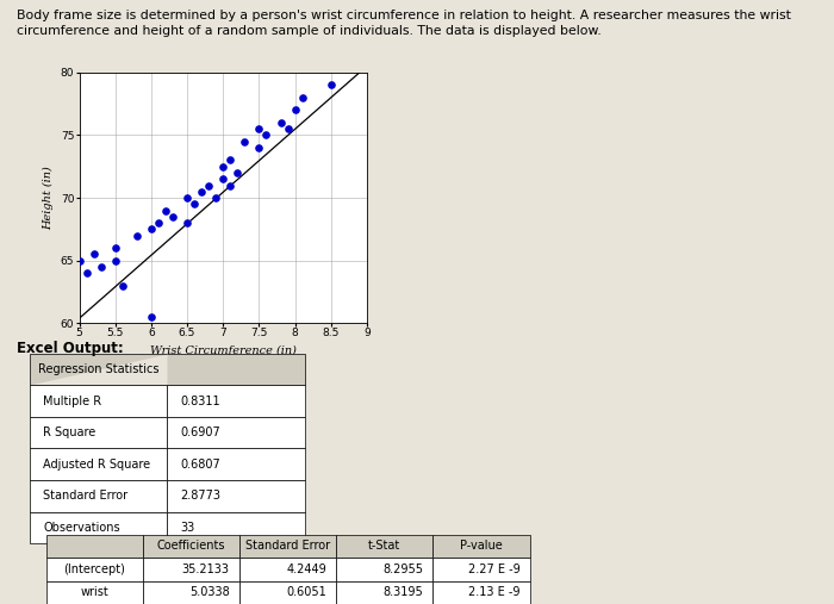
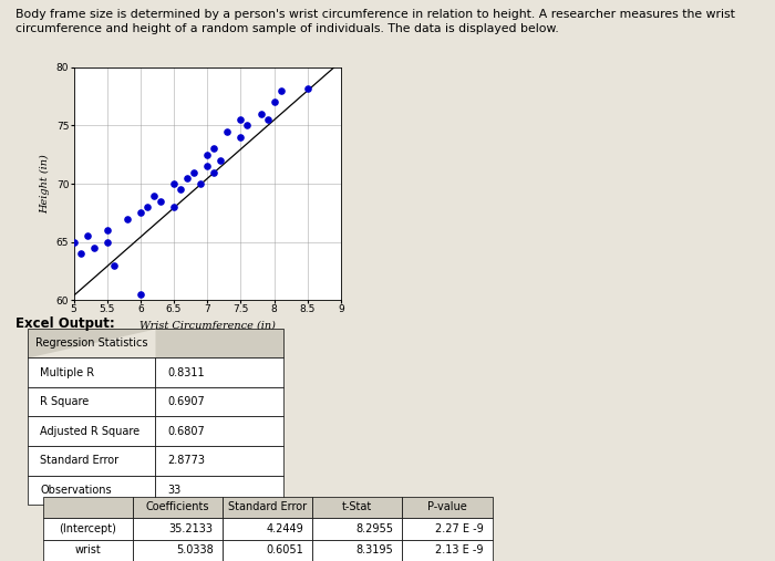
8.5: 79.0 -> 78.2
